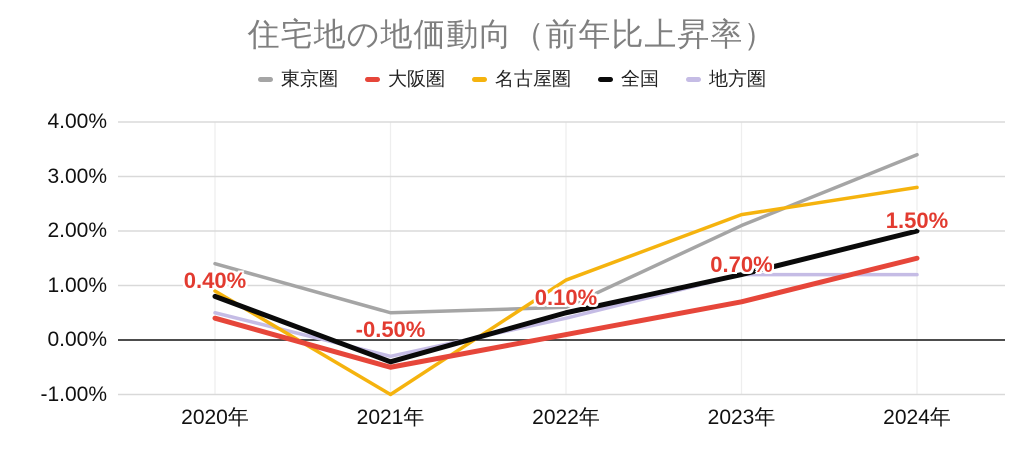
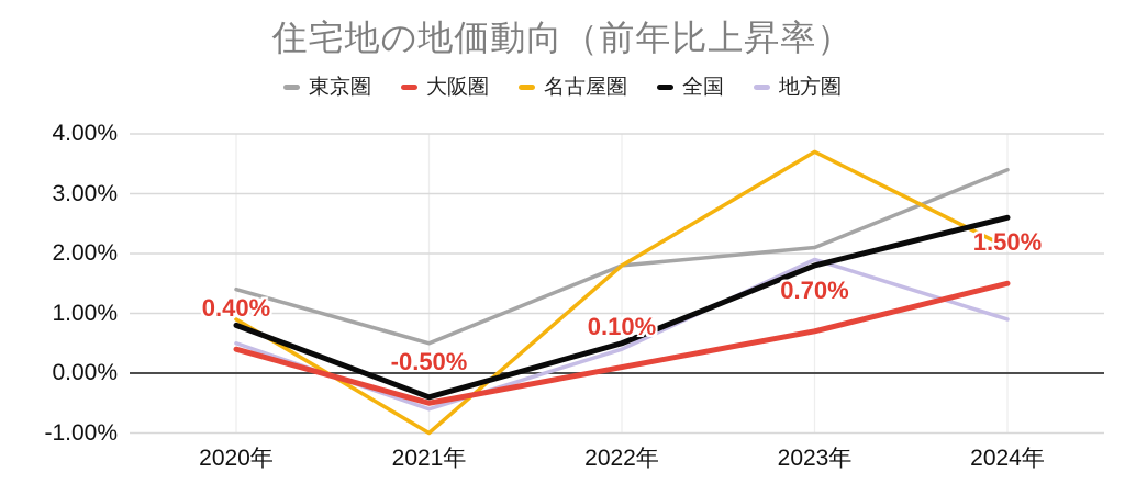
地方圏/2021年: -0.3% -> -0.6%
東京圏/2022年: 0.6% -> 1.8%
名古屋圏/2022年: 1.1% -> 1.8%
名古屋圏/2023年: 2.3% -> 3.7%
全国/2023年: 1.2% -> 1.8%
地方圏/2023年: 1.2% -> 1.9%
名古屋圏/2024年: 2.8% -> 2.1%
全国/2024年: 2.0% -> 2.6%
地方圏/2024年: 1.2% -> 0.9%
